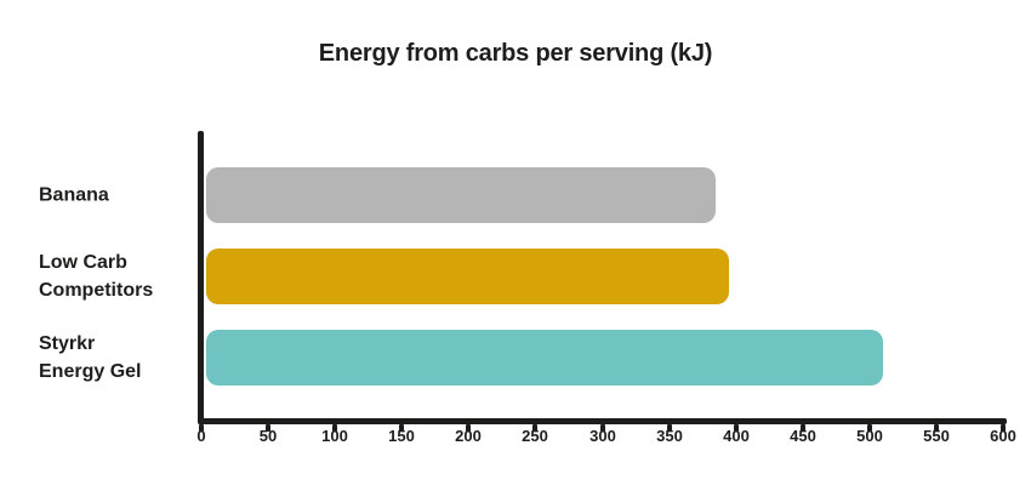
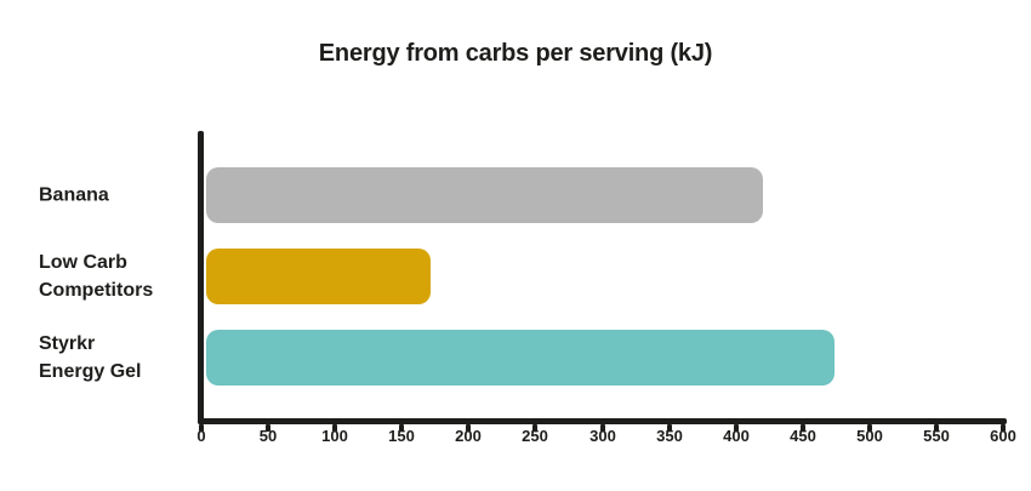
Banana: 385 -> 420
Low Carb Competitors: 395 -> 172
Styrkr Energy Gel: 510 -> 474
